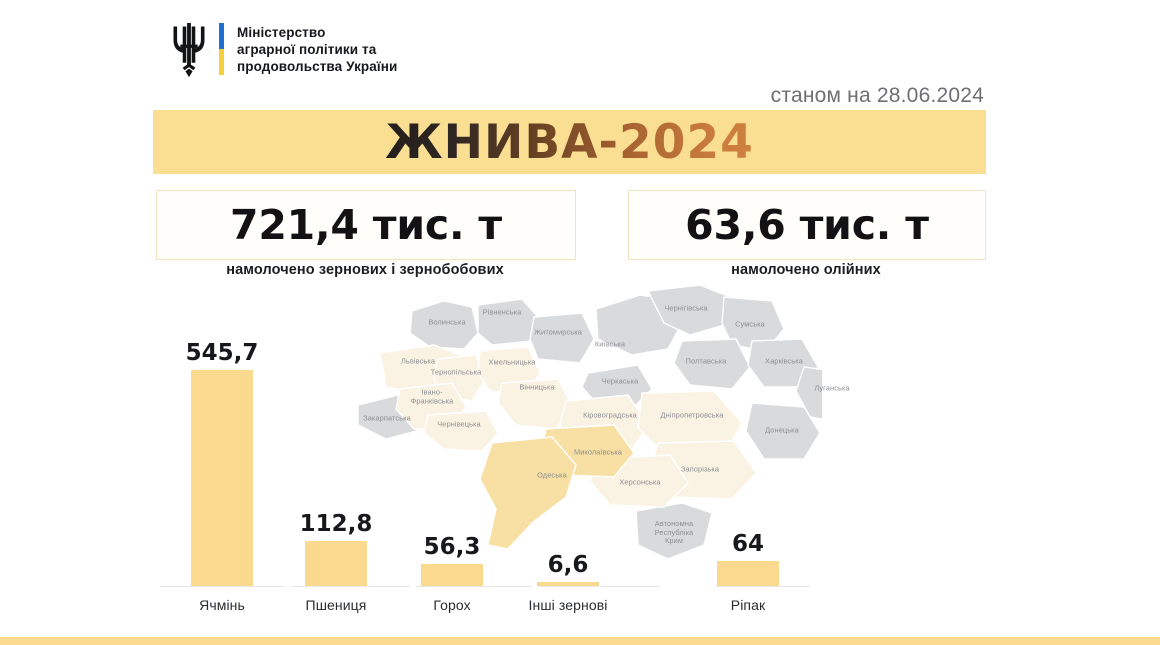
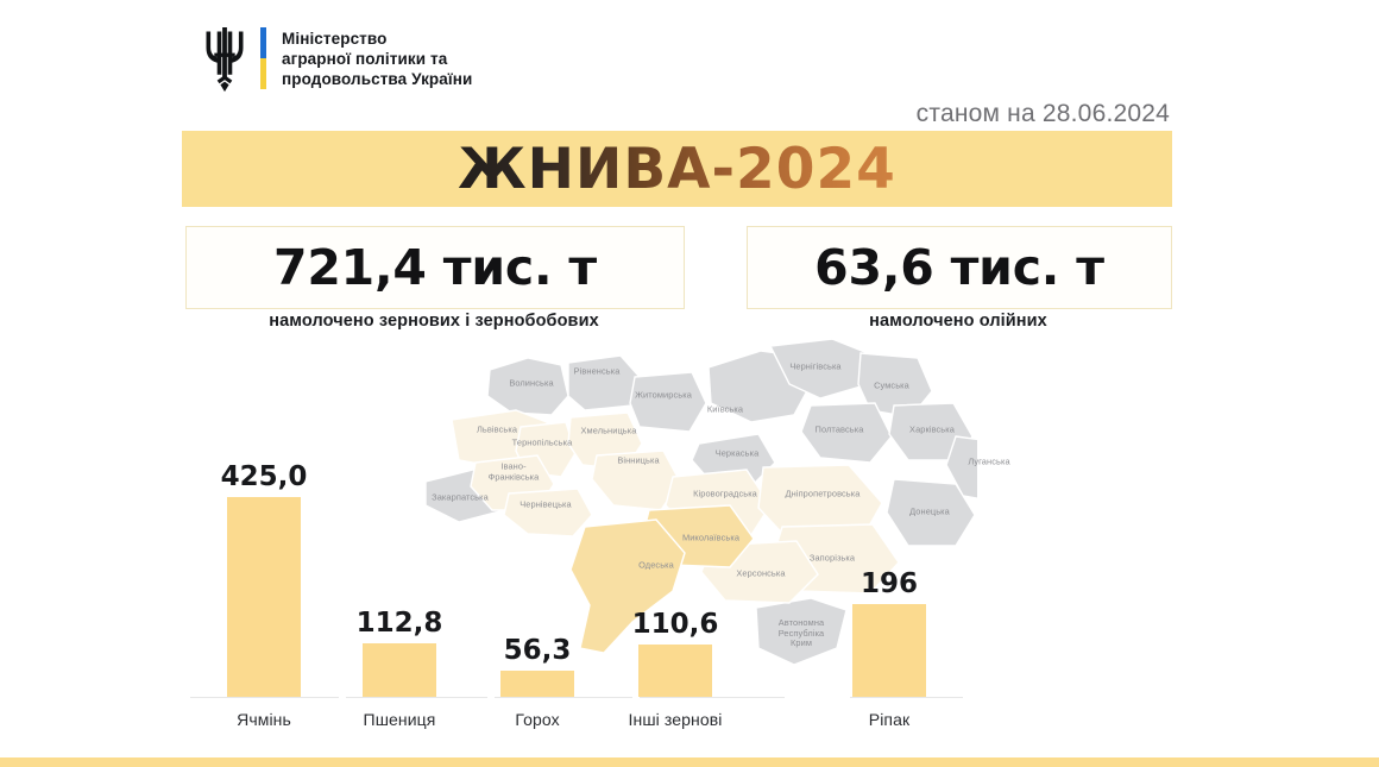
Ячмінь: 545,7 -> 425,0
Інші зернові: 6,6 -> 110,6
Ріпак: 64 -> 196
